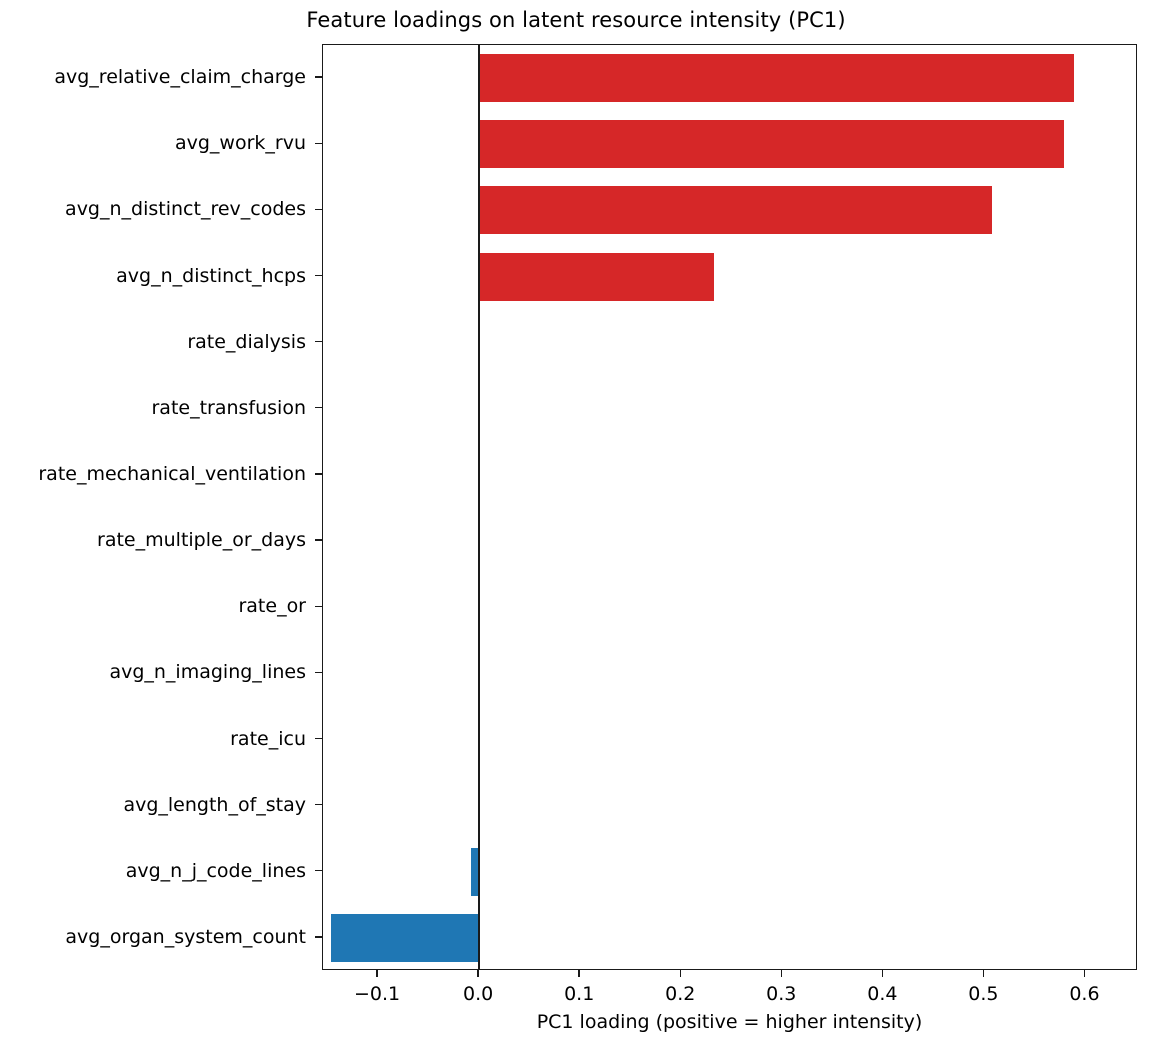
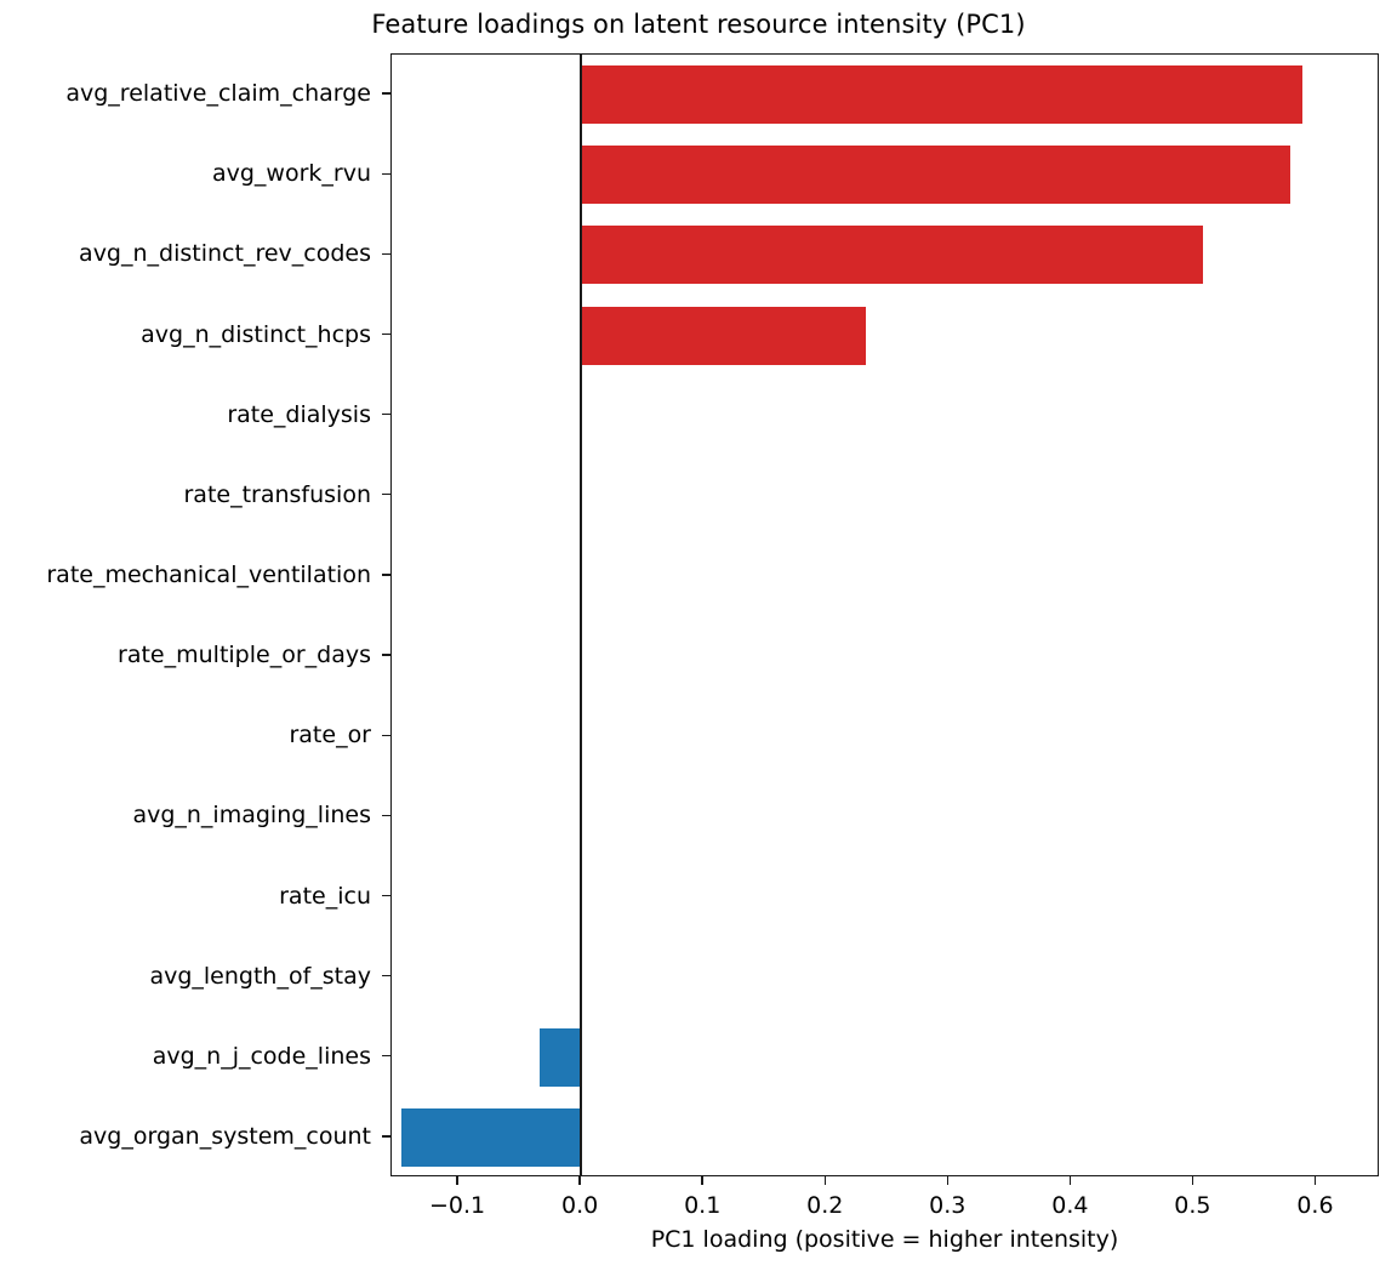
avg_n_j_code_lines: -0.008 -> -0.034
